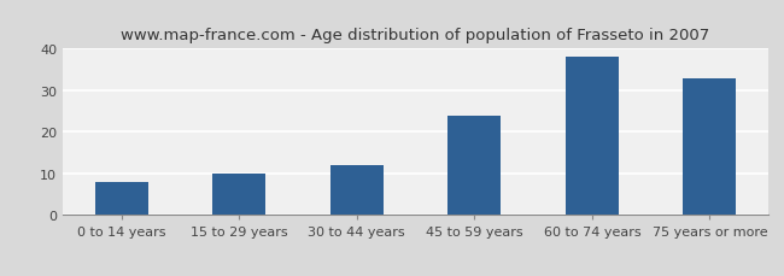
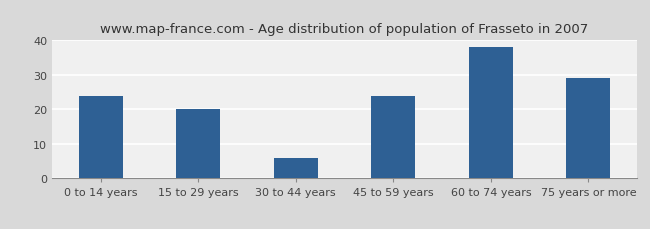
0 to 14 years: 8 -> 24
15 to 29 years: 10 -> 20
30 to 44 years: 12 -> 6
75 years or more: 33 -> 29
